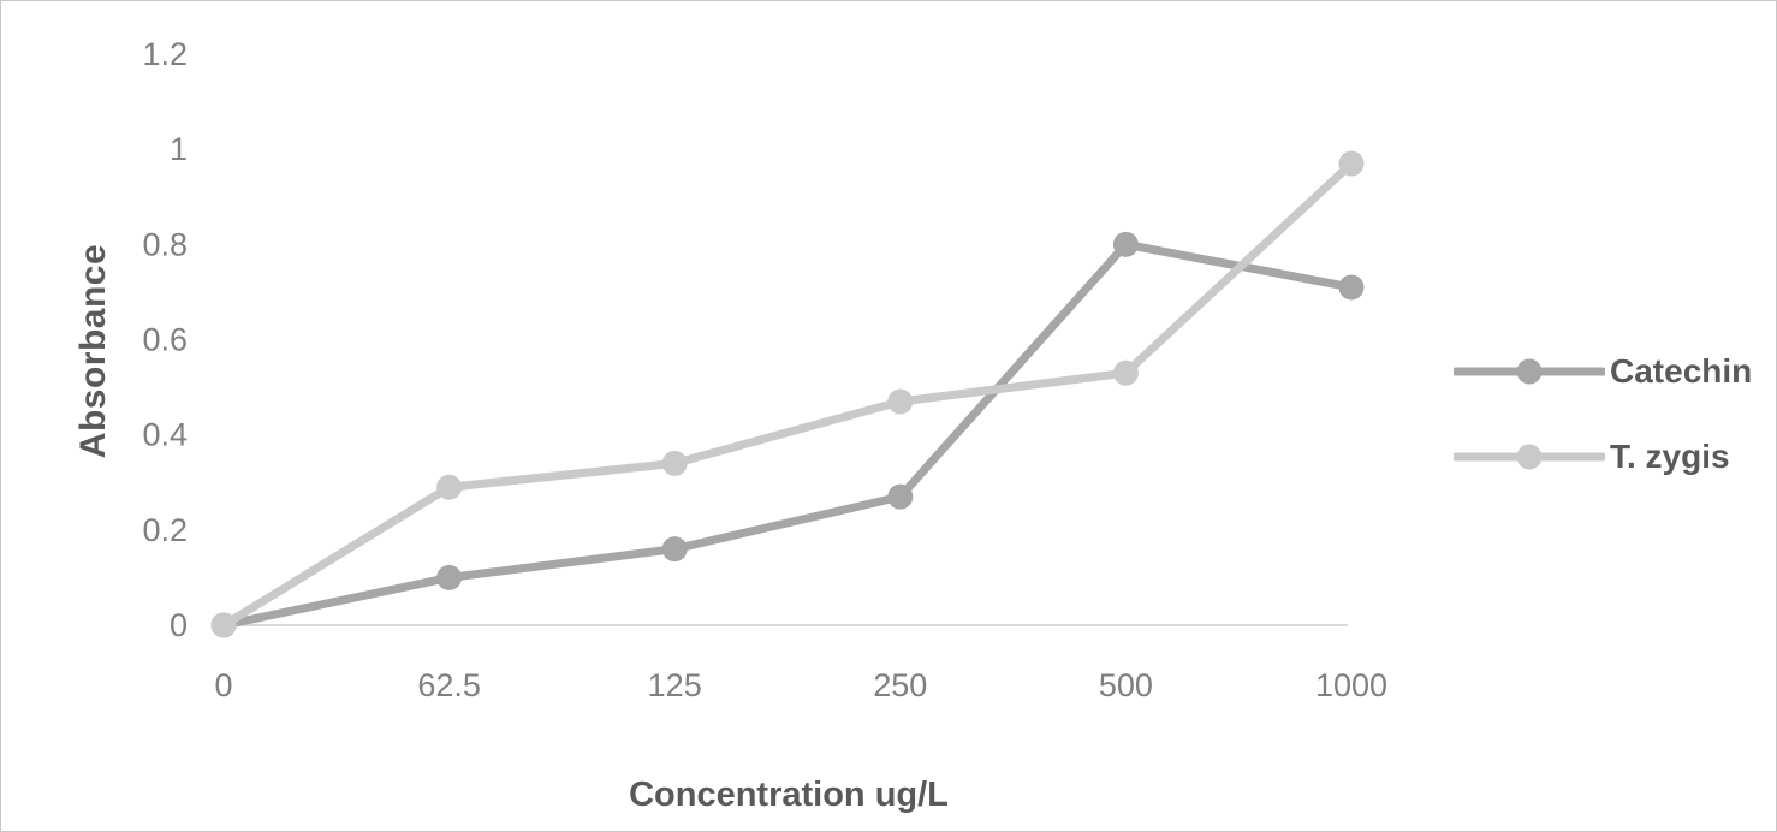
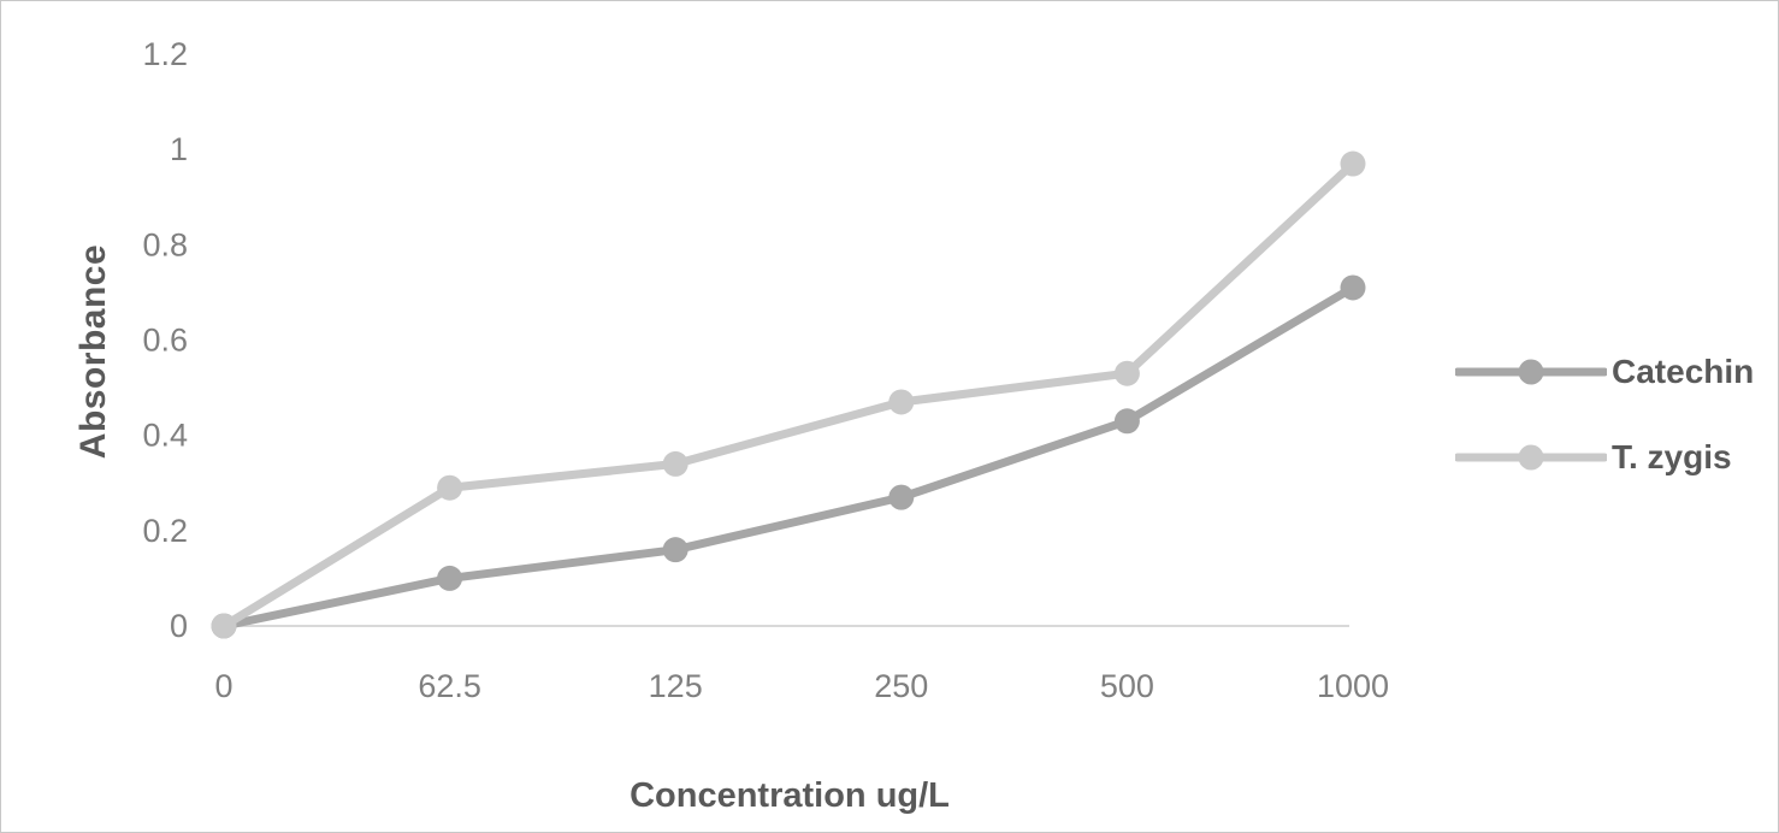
Catechin/500: 0.80 -> 0.43
